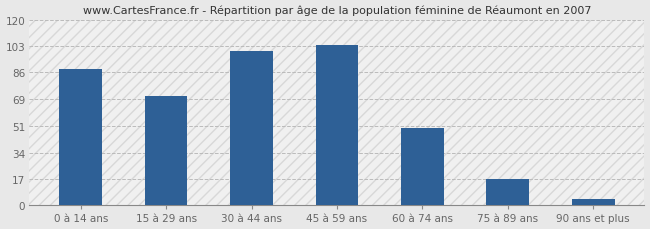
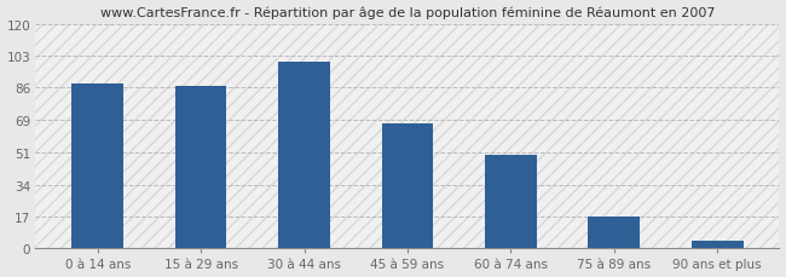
15 à 29 ans: 71 -> 87
45 à 59 ans: 104 -> 67
